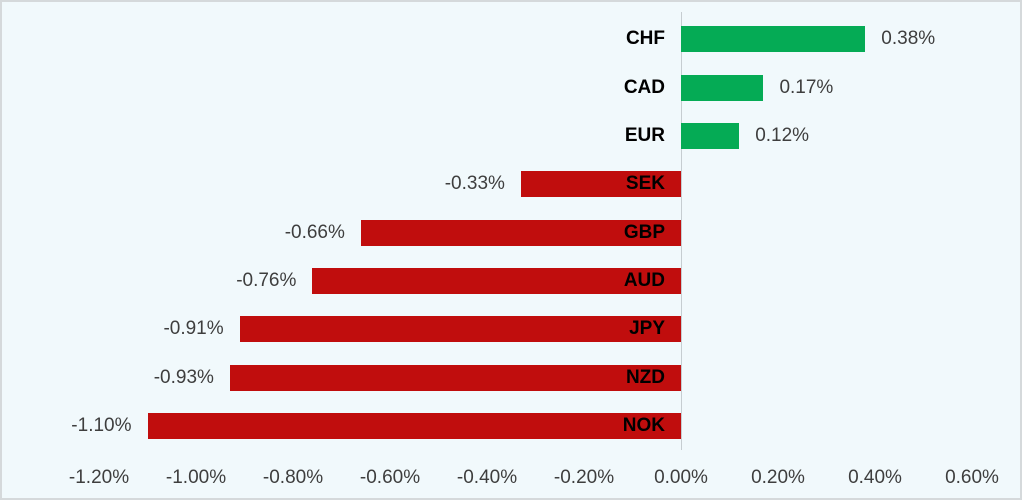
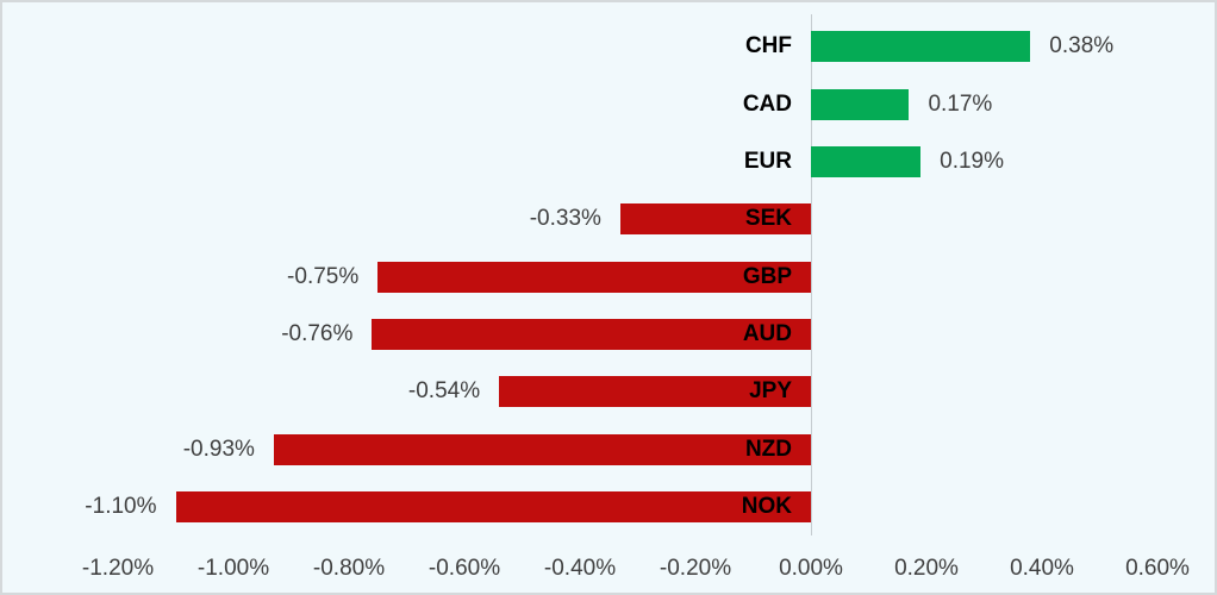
EUR: 0.12% -> 0.19%
GBP: -0.66% -> -0.75%
JPY: -0.91% -> -0.54%
